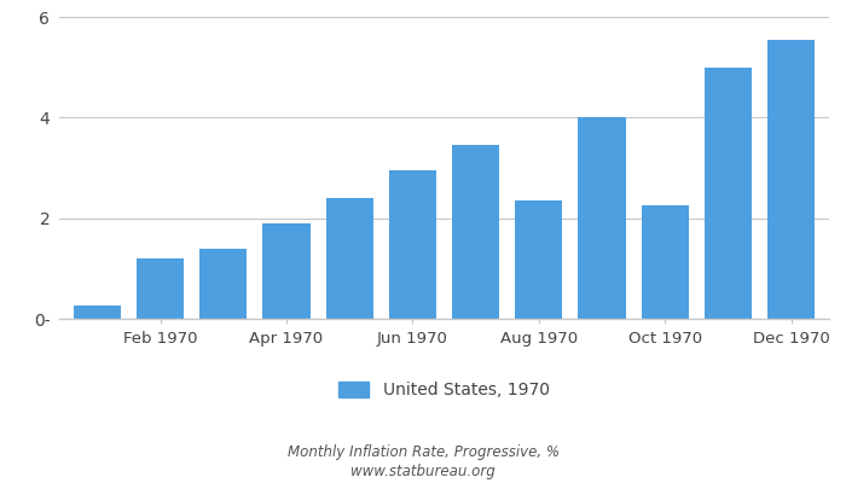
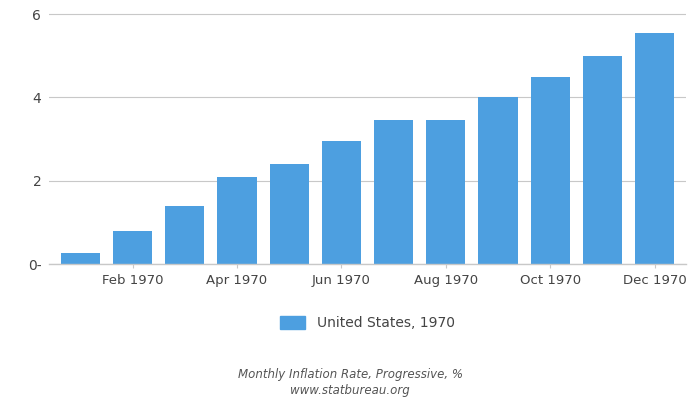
Feb 1970: 1.20 -> 0.80
Apr 1970: 1.90 -> 2.10
Aug 1970: 2.35 -> 3.45
Oct 1970: 2.25 -> 4.50
